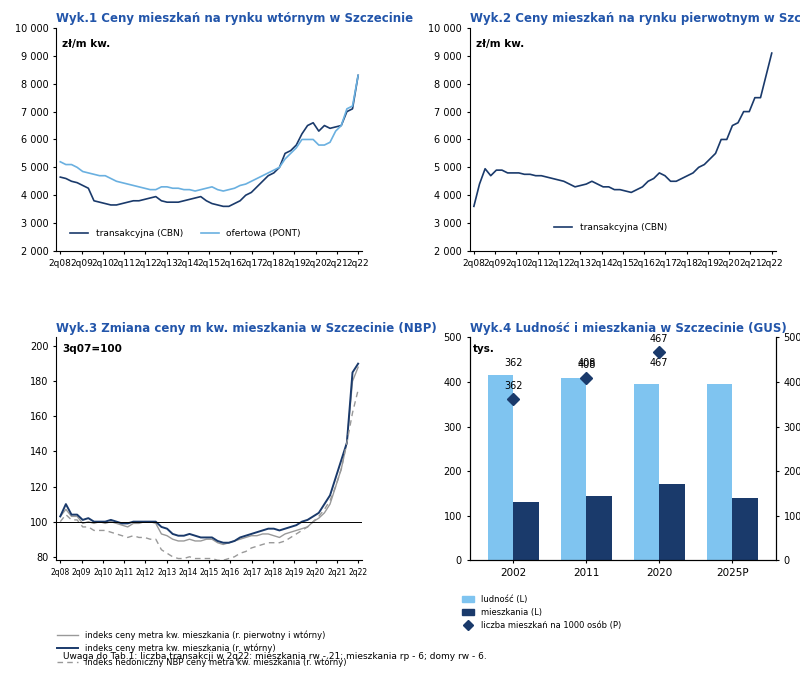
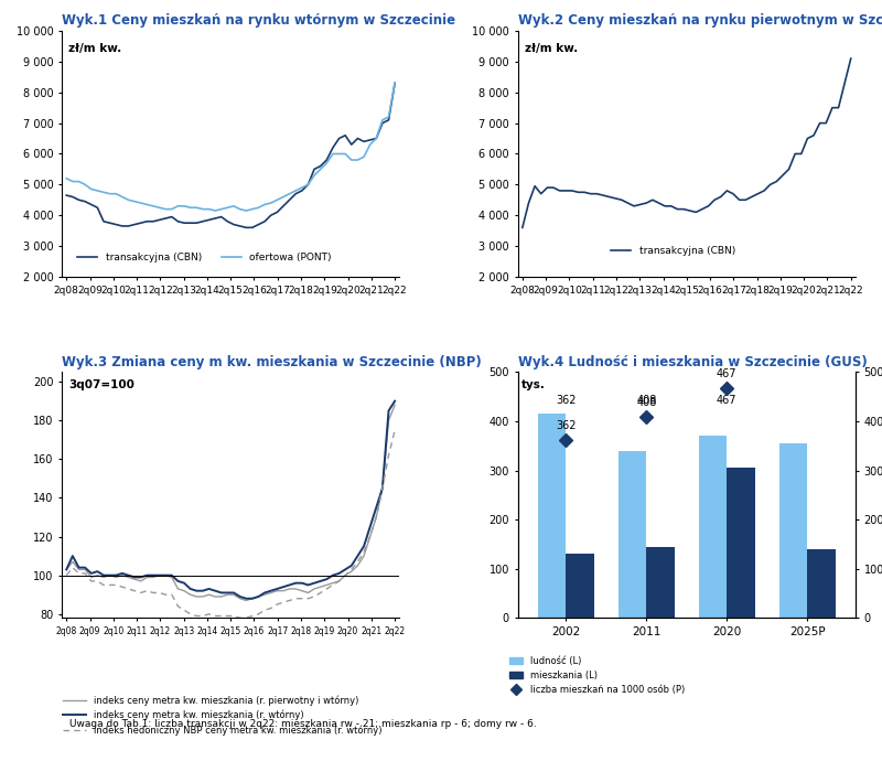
Wyk.4 Ludność i mieszkania w Szczecinie (GUS)/ludność (L)/2011: 409 -> 340
Wyk.4 Ludność i mieszkania w Szczecinie (GUS)/ludność (L)/2020: 395 -> 370
Wyk.4 Ludność i mieszkania w Szczecinie (GUS)/mieszkania (L)/2020: 170 -> 305
Wyk.4 Ludność i mieszkania w Szczecinie (GUS)/ludność (L)/2025P: 395 -> 355
